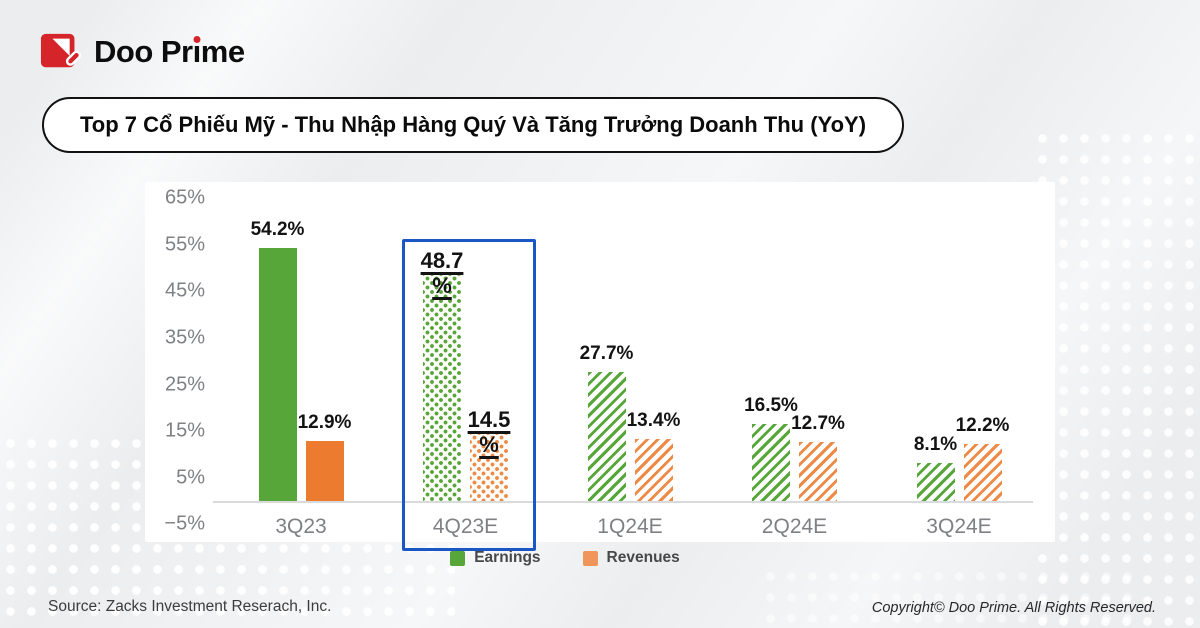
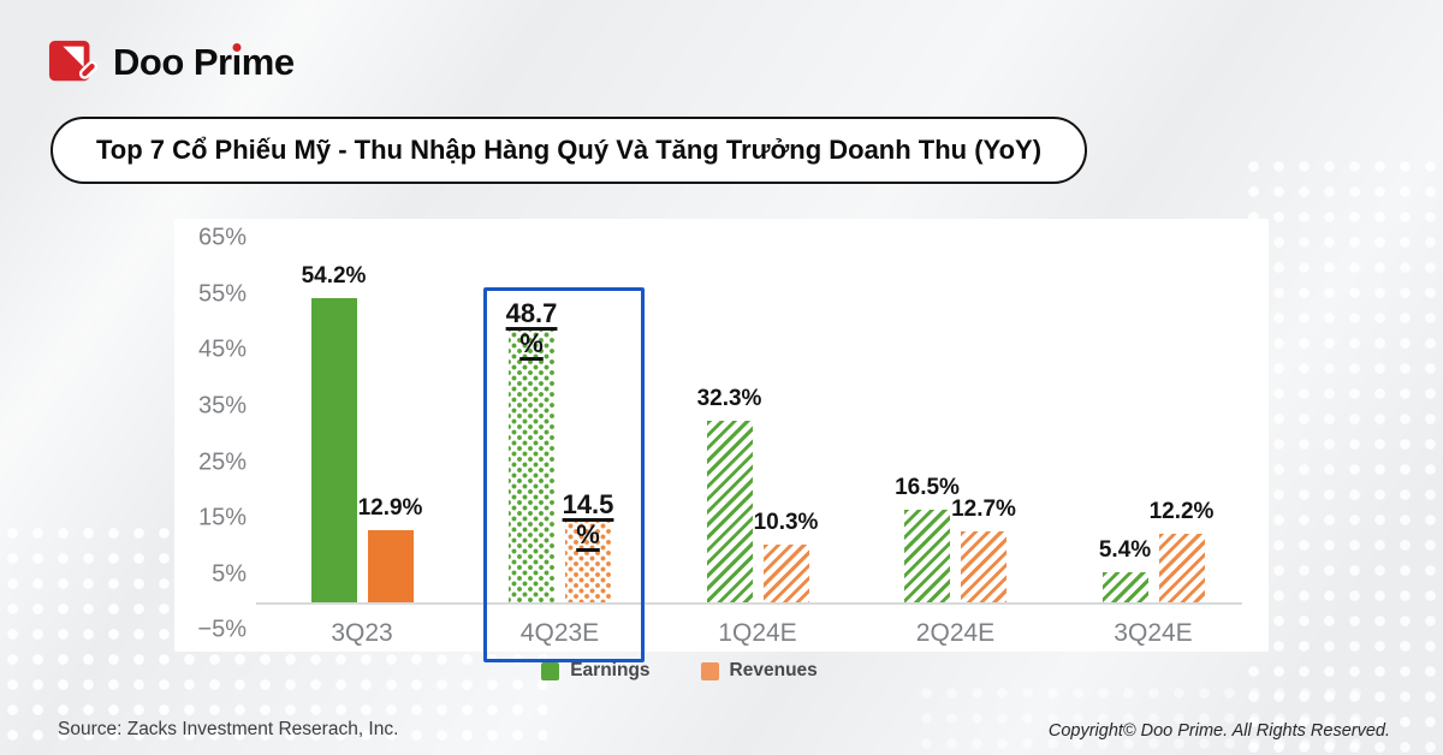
Earnings/1Q24E: 27.7% -> 32.3%
Revenues/1Q24E: 13.4% -> 10.3%
Earnings/3Q24E: 8.1% -> 5.4%
